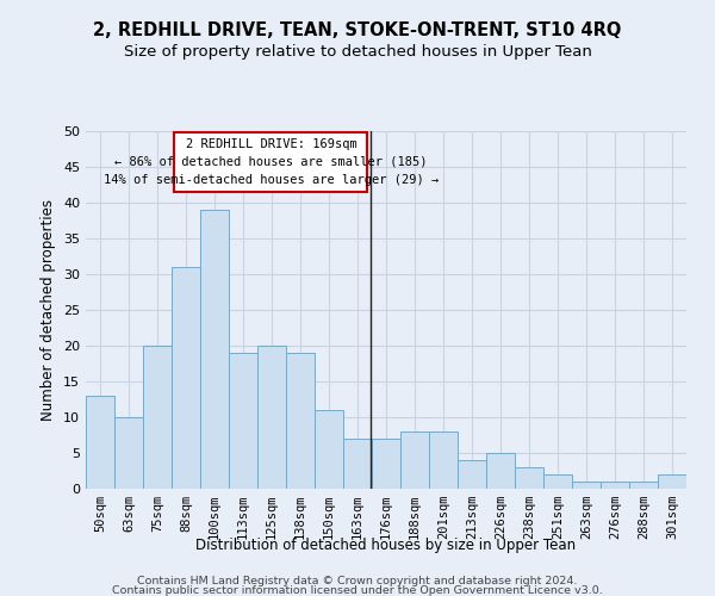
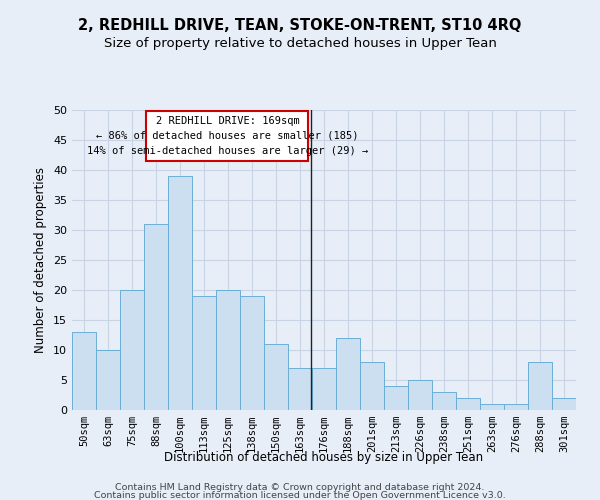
188sqm: 8 -> 12
288sqm: 1 -> 8
